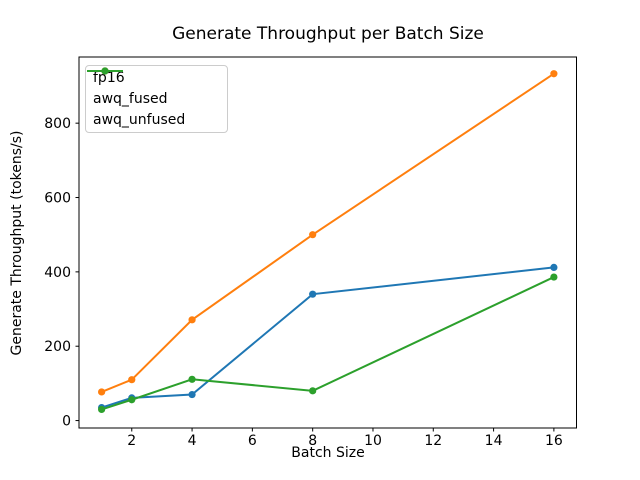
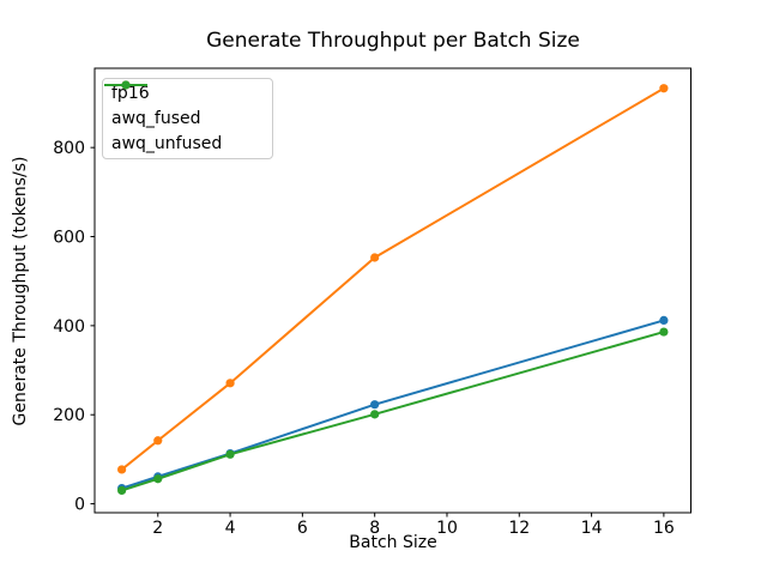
awq_fused/2: 110 -> 140
fp16/4: 70 -> 110
fp16/8: 340 -> 220
awq_fused/8: 500 -> 550
awq_unfused/8: 80 -> 200
